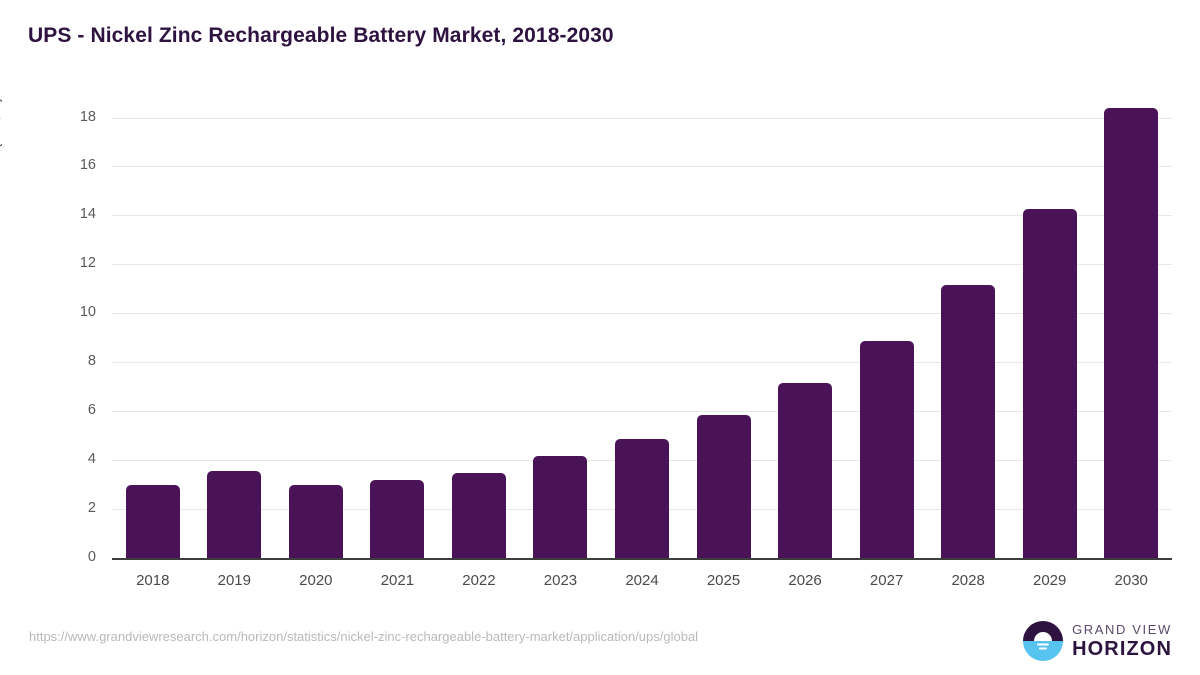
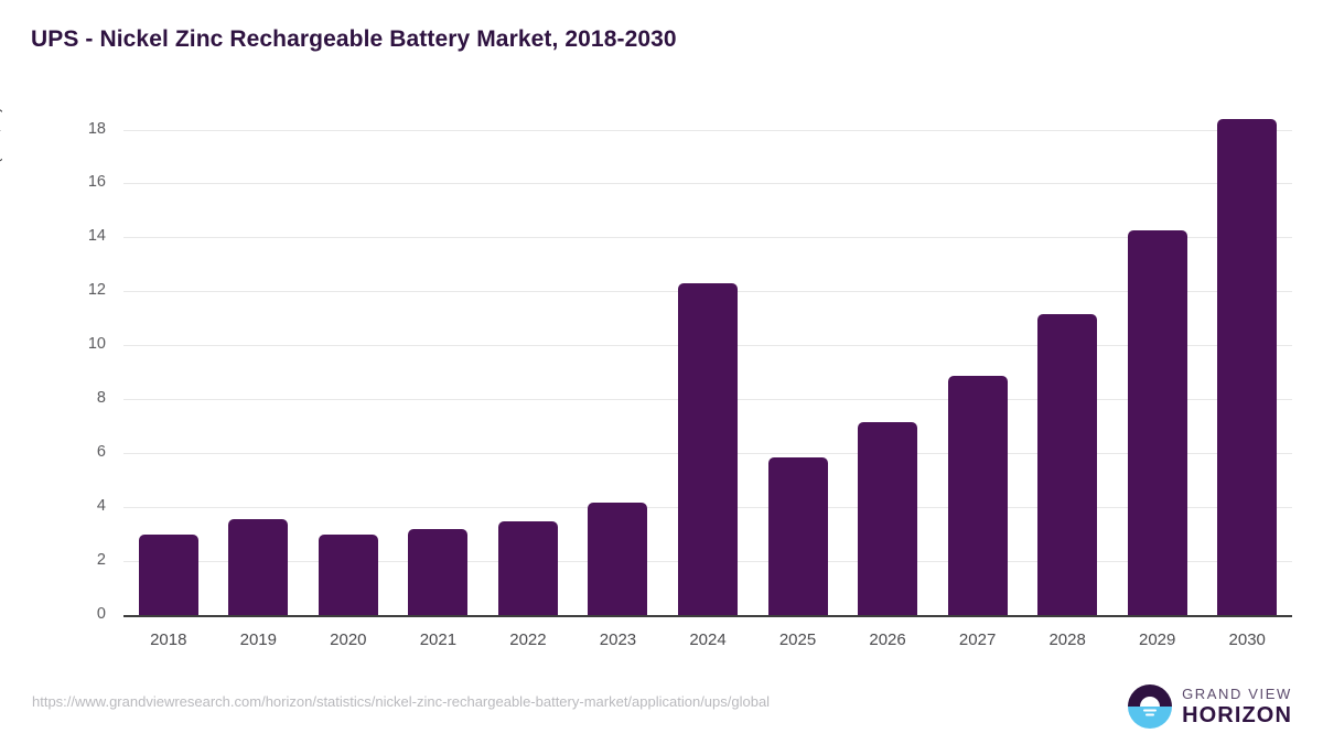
2024: 4.9 -> 12.3
